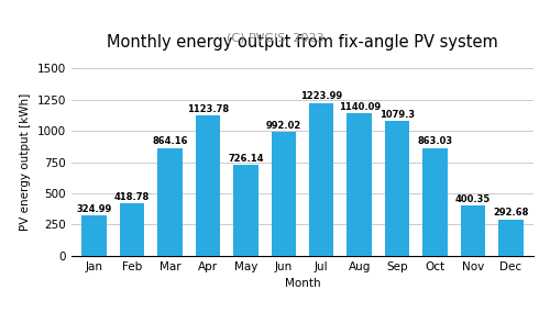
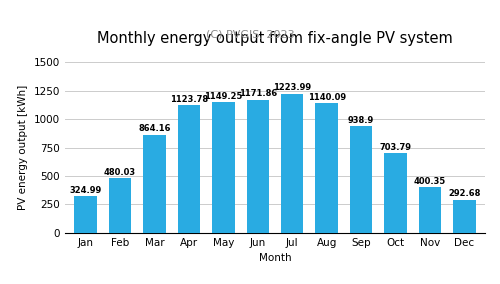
Feb: 418.78 -> 480.03
May: 726.14 -> 1149.25
Jun: 992.02 -> 1171.86
Sep: 1079.3 -> 938.9
Oct: 863.03 -> 703.79
